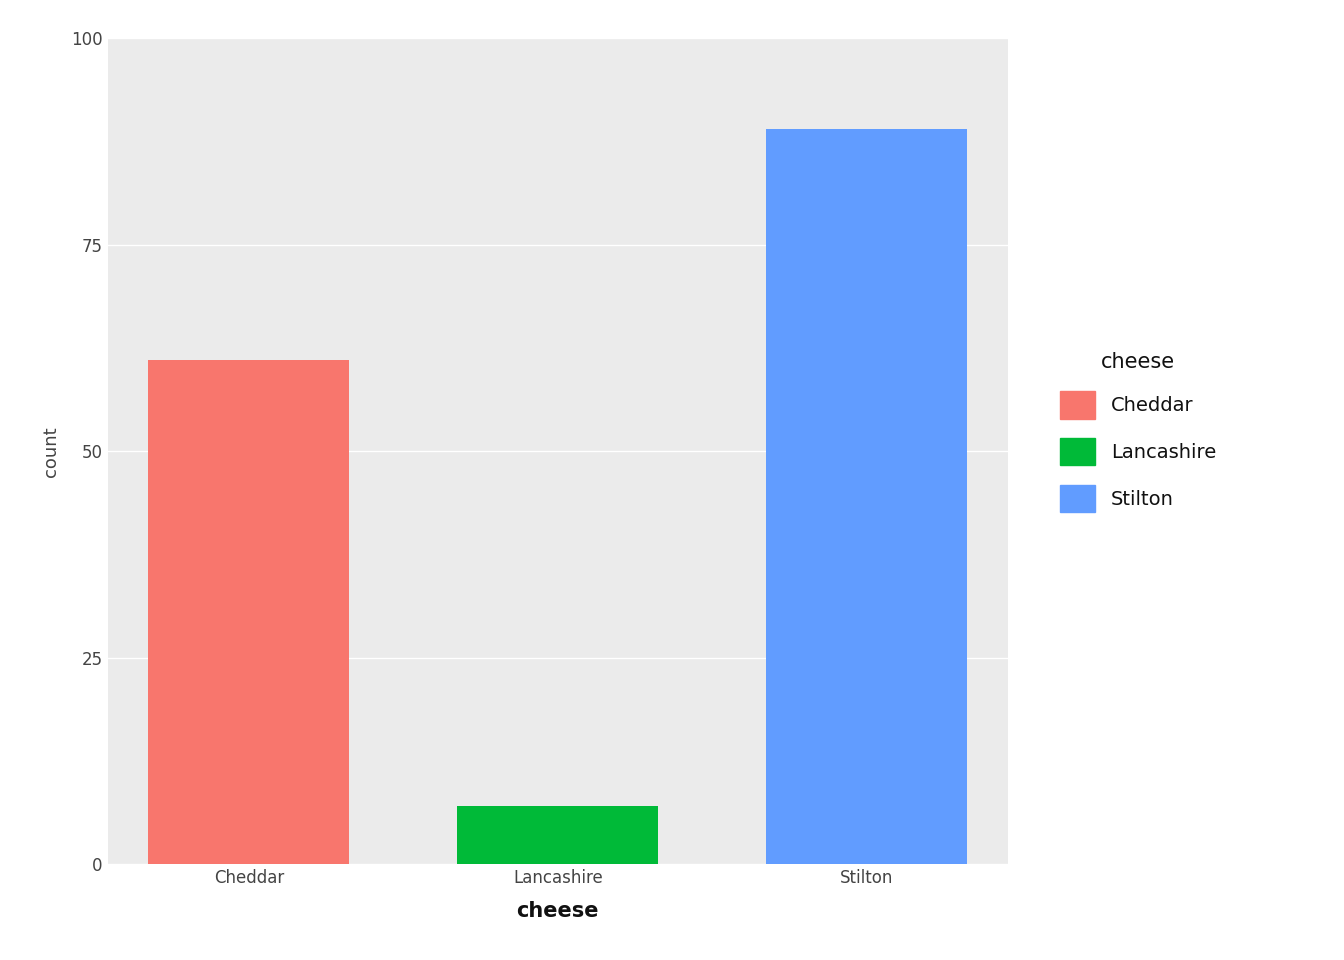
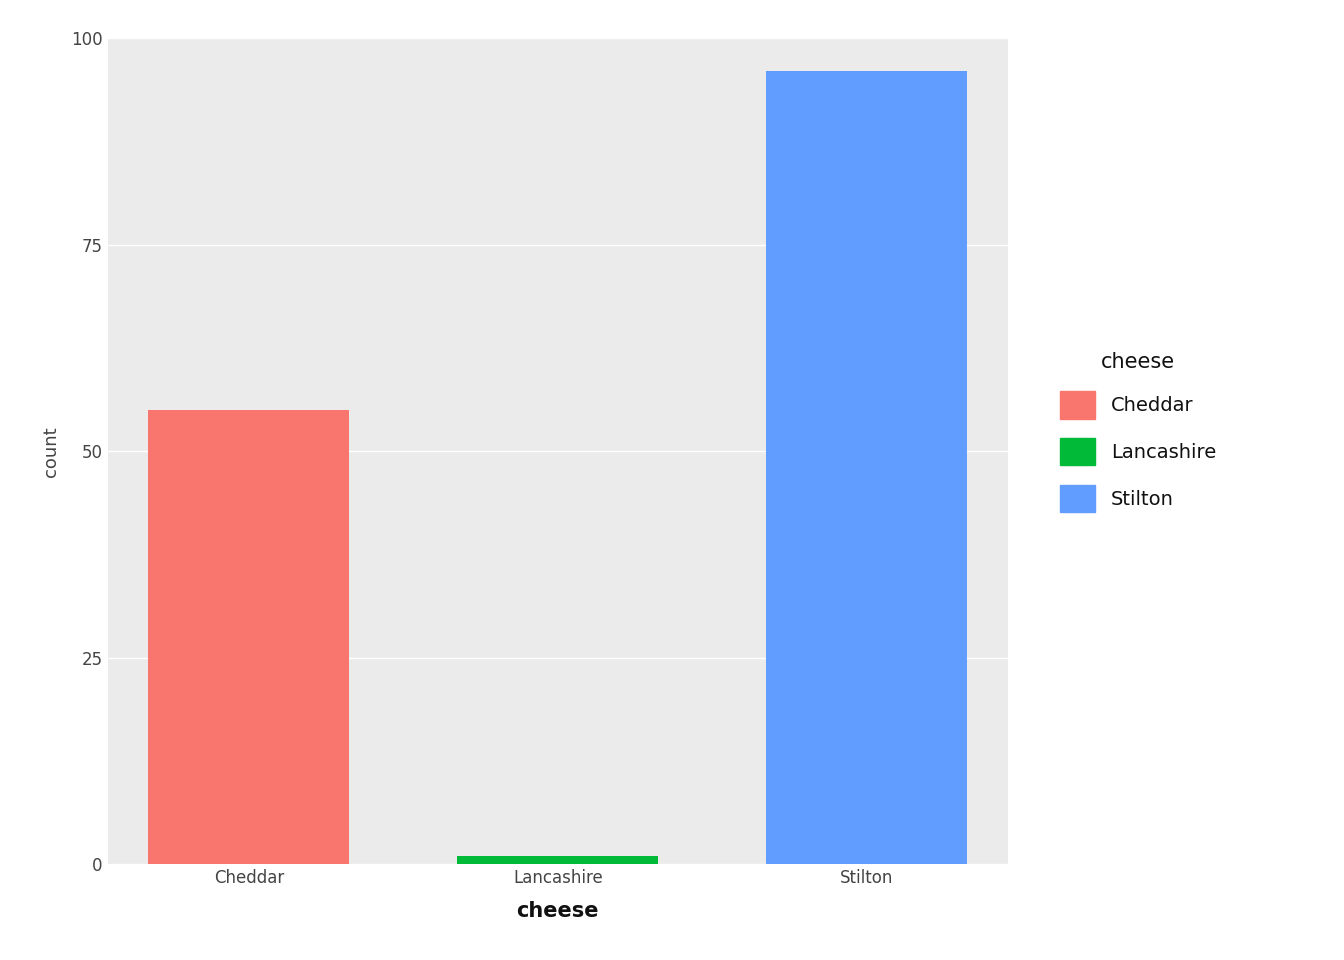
Cheddar: 61 -> 55
Lancashire: 7 -> 1
Stilton: 89 -> 96
